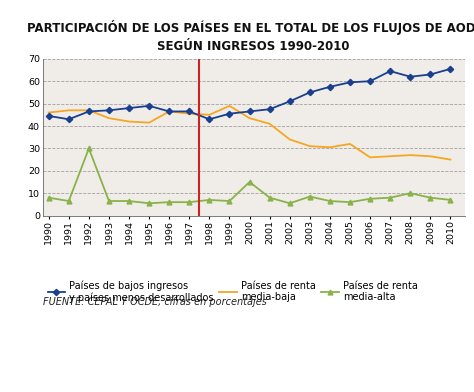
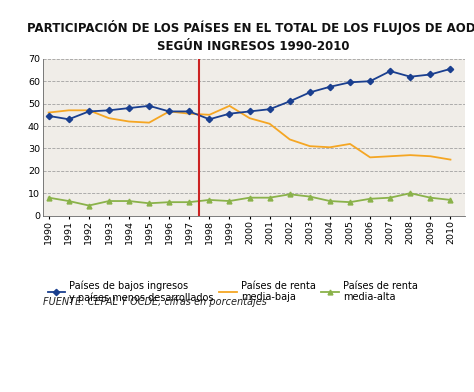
Países de renta media-alta/1992: 30.0 -> 4.5
Países de renta media-alta/2000: 15.0 -> 8.0
Países de renta media-alta/2002: 5.5 -> 9.5
